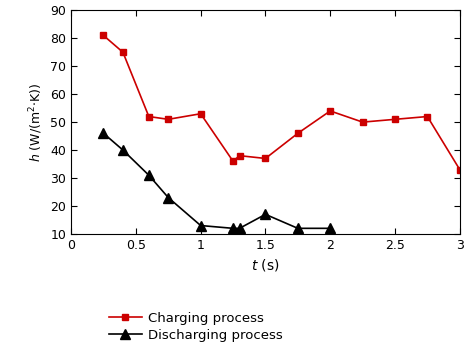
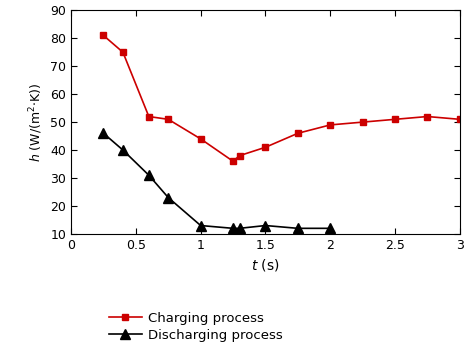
Charging process/1: 53 -> 44
Charging process/1.5: 37 -> 41
Discharging process/1.5: 17 -> 13
Charging process/2: 54 -> 49
Charging process/3: 33 -> 51
